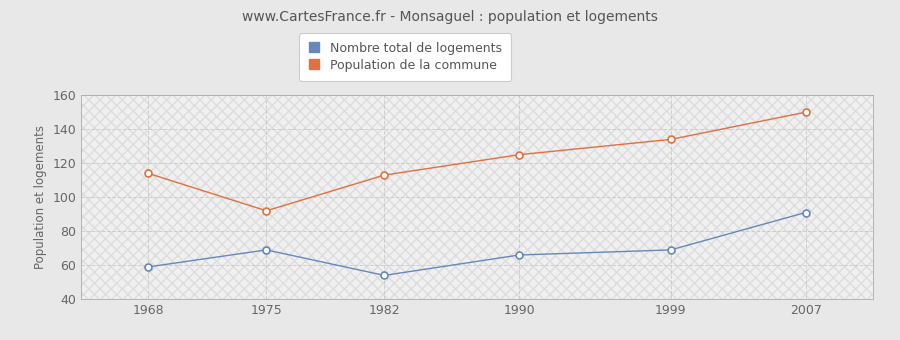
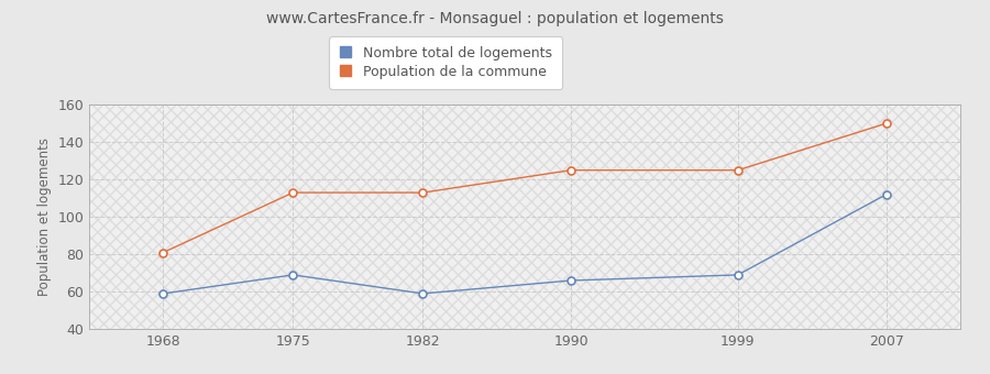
Population de la commune/1968: 114 -> 81
Population de la commune/1975: 92 -> 113
Nombre total de logements/1982: 54 -> 59
Population de la commune/1999: 134 -> 125
Nombre total de logements/2007: 91 -> 112
